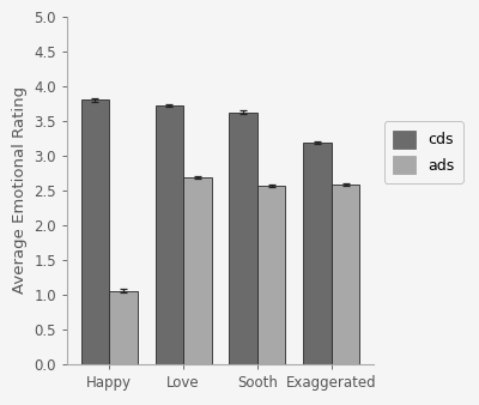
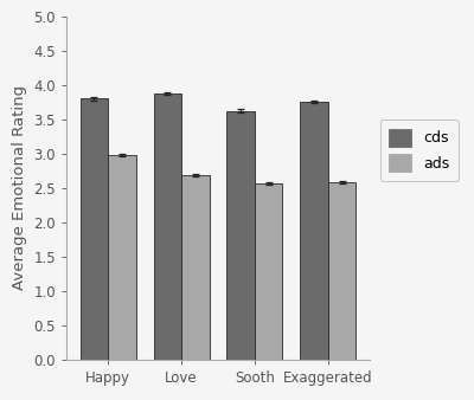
ads/Happy: 1.06 -> 2.98
cds/Love: 3.72 -> 3.87
cds/Exaggerated: 3.18 -> 3.75
